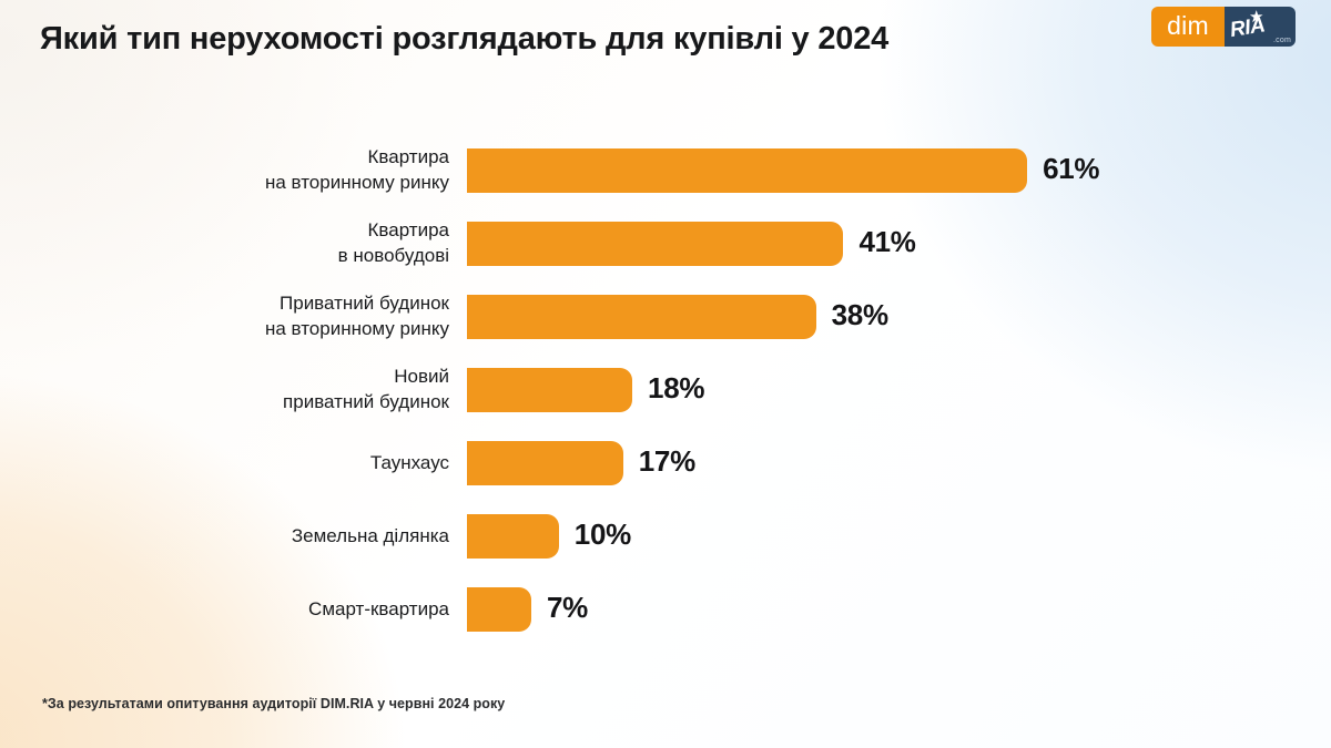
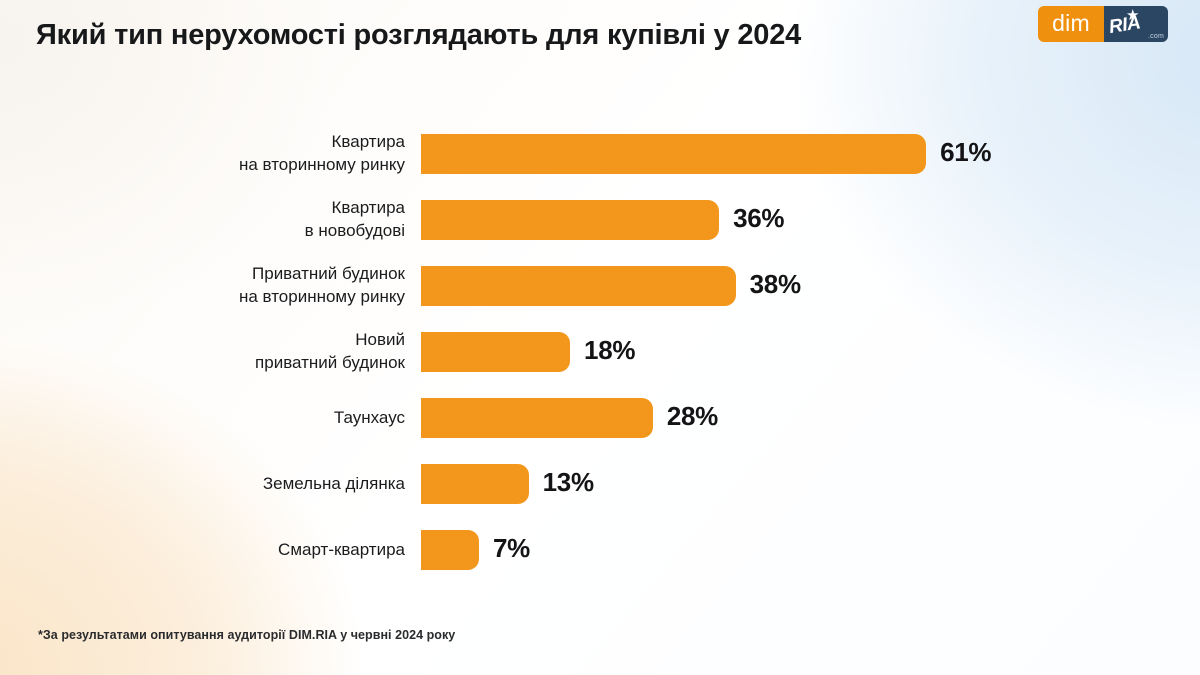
Квартира в новобудові: 41% -> 36%
Таунхаус: 17% -> 28%
Земельна ділянка: 10% -> 13%
